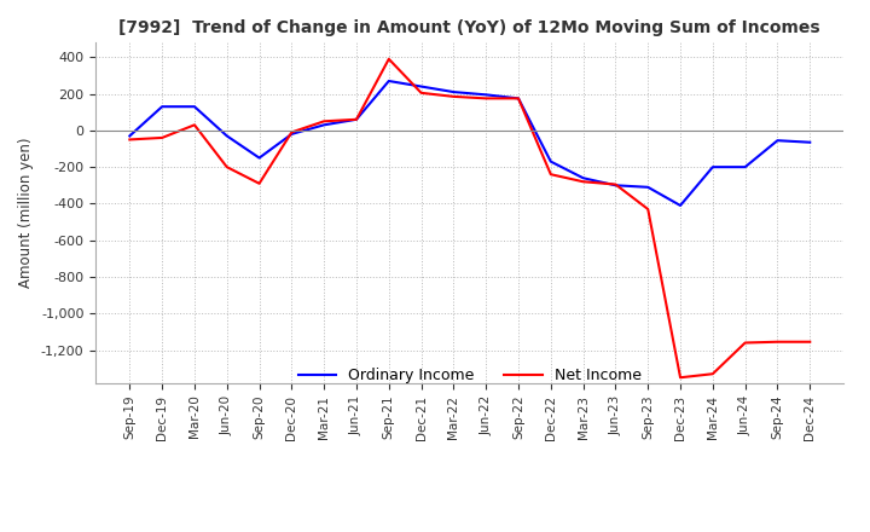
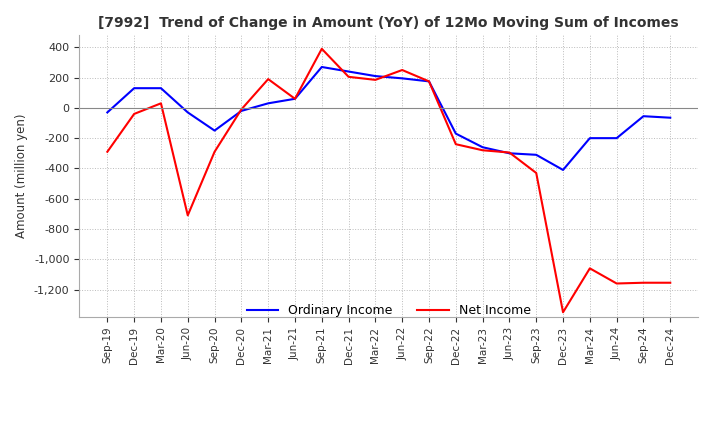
Net Income/Sep-19: -50 -> -290
Net Income/Jun-20: -200 -> -710
Net Income/Mar-21: 50 -> 190
Net Income/Jun-22: 180 -> 250
Net Income/Mar-24: -1,330 -> -1,060
